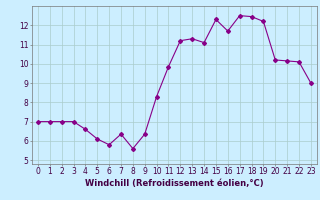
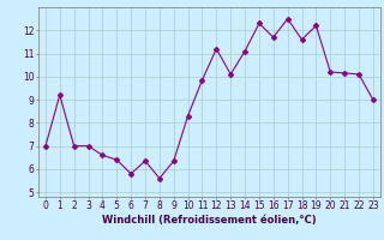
1: 7.0 -> 9.2
5: 6.1 -> 6.4
13: 11.3 -> 10.1
18: 12.4 -> 11.6
